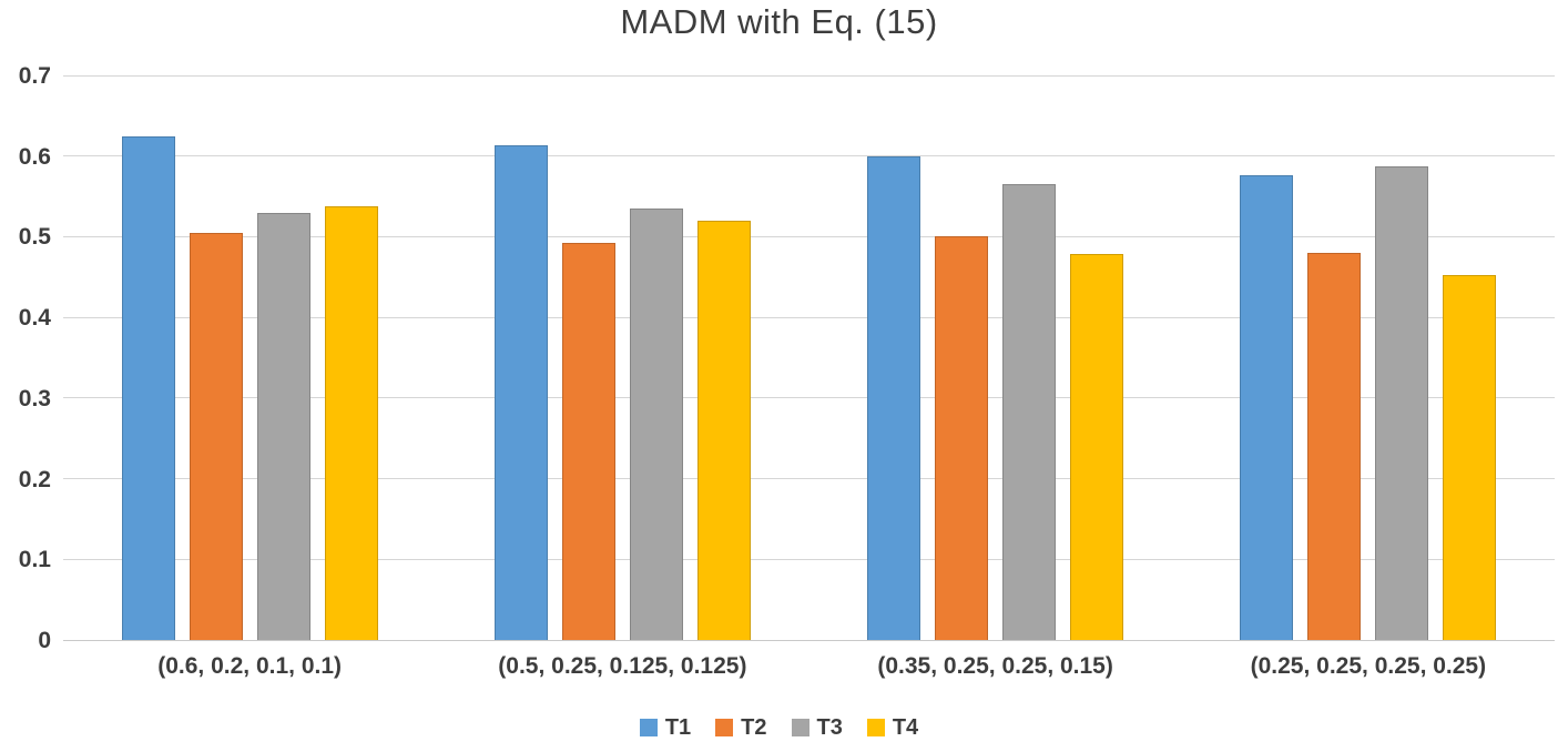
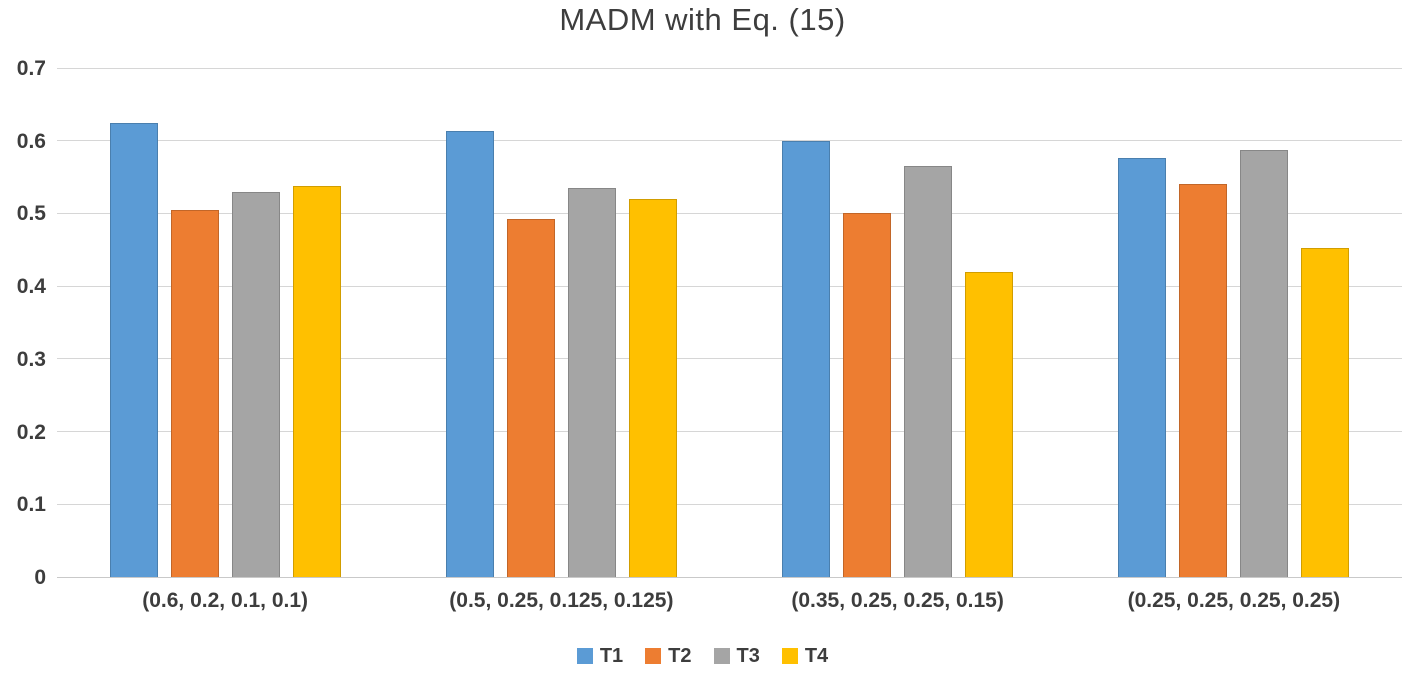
T4/(0.35, 0.25, 0.25, 0.15): 0.48 -> 0.42
T2/(0.25, 0.25, 0.25, 0.25): 0.48 -> 0.54
